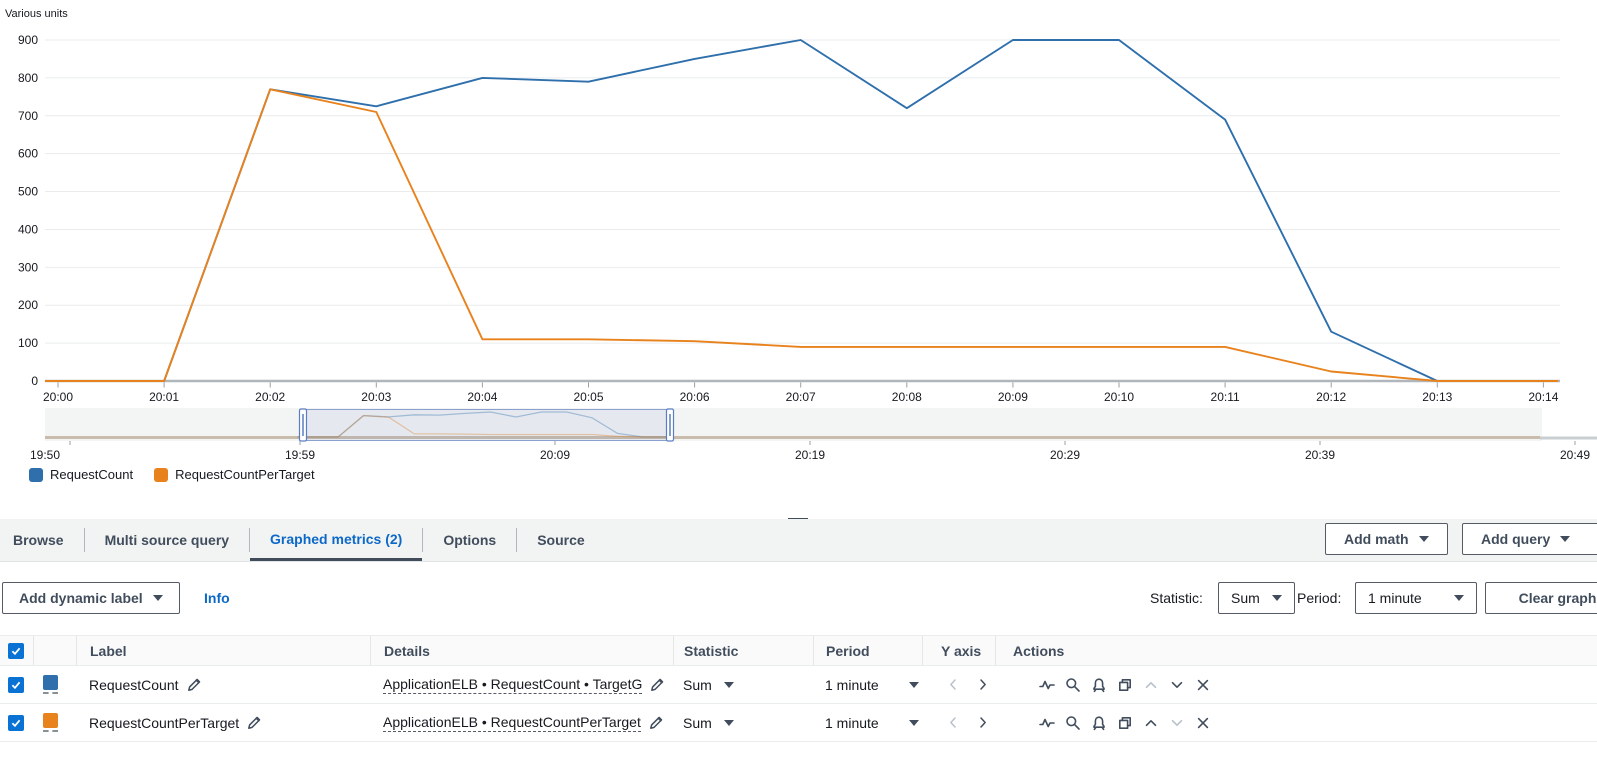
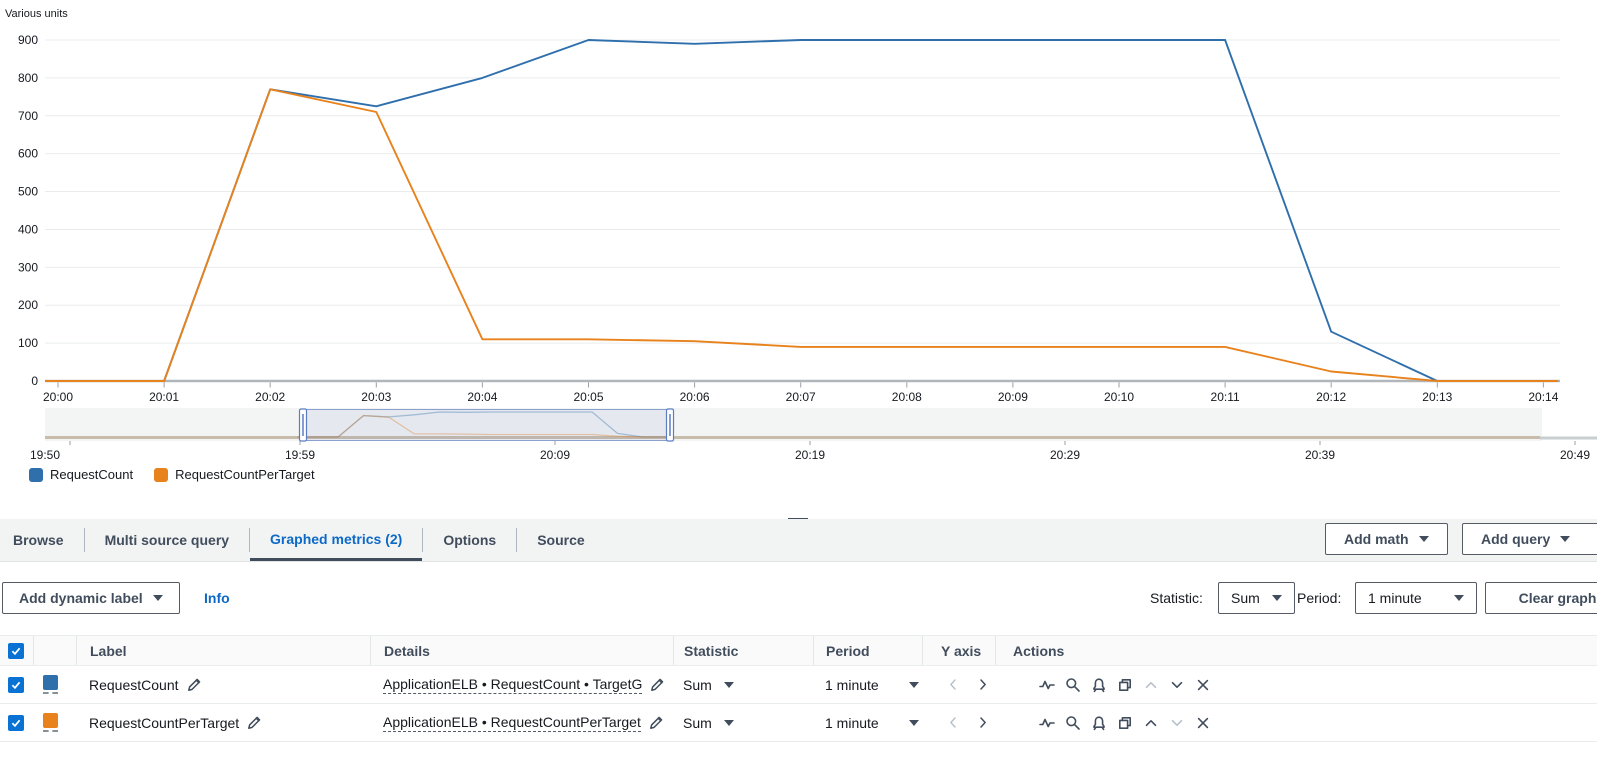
RequestCount/20:05: 790 -> 900
RequestCount/20:06: 850 -> 890
RequestCount/20:08: 720 -> 900
RequestCount/20:11: 690 -> 900
